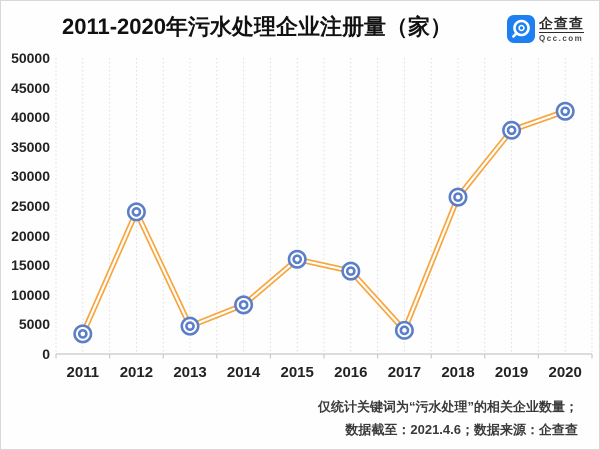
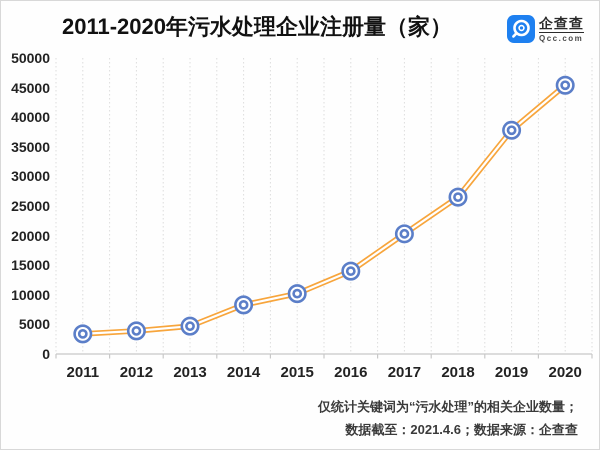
2012: 24000 -> 4000
2015: 16000 -> 10000
2017: 4000 -> 20000
2020: 41000 -> 45000
